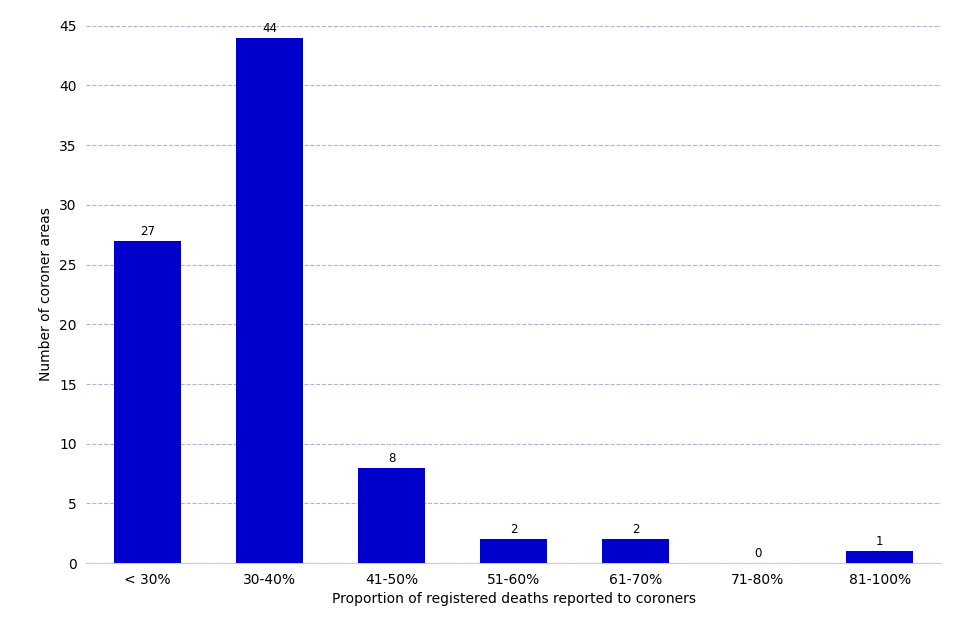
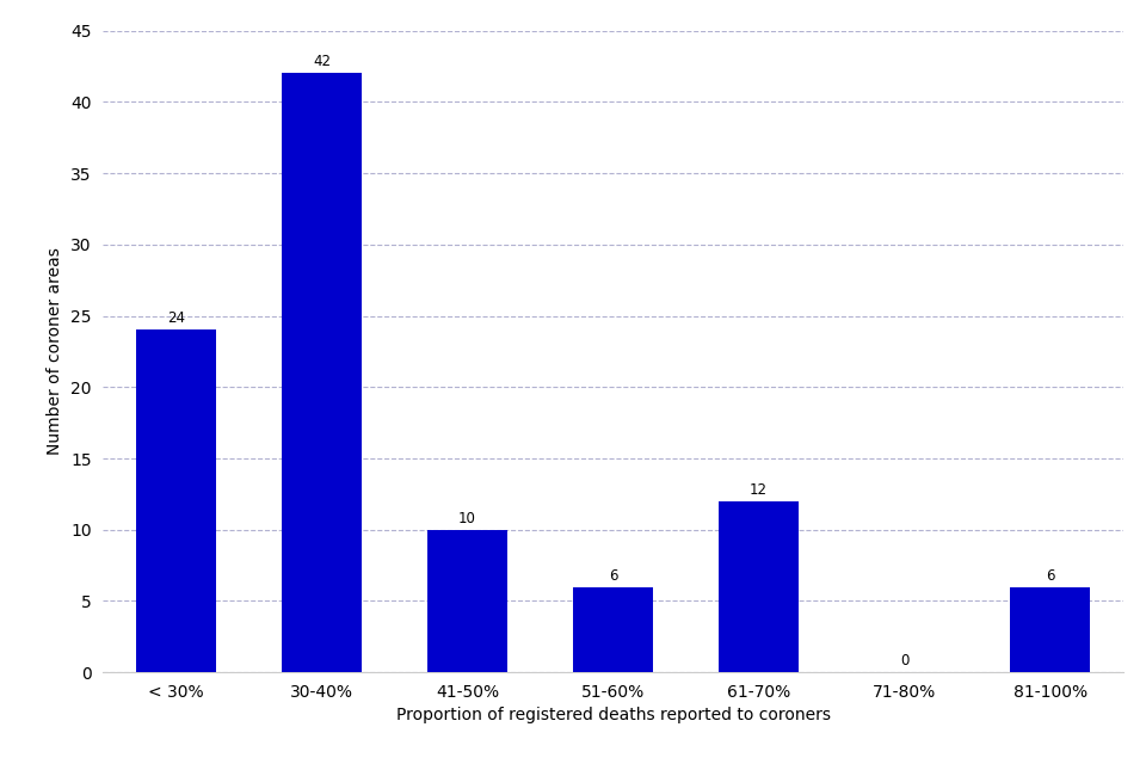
< 30%: 27 -> 24
30-40%: 44 -> 42
41-50%: 8 -> 10
51-60%: 2 -> 6
61-70%: 2 -> 12
81-100%: 1 -> 6
